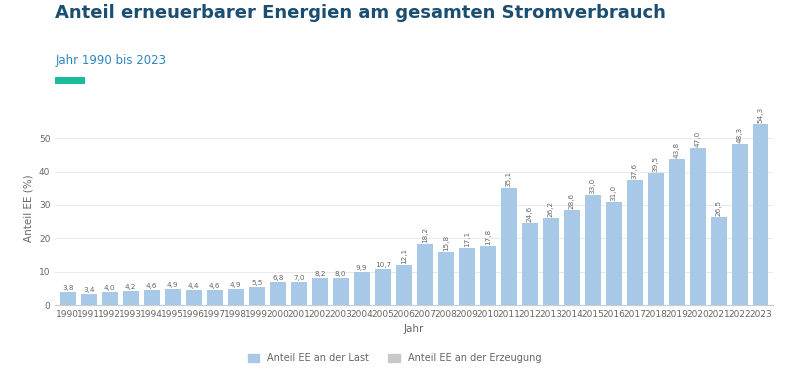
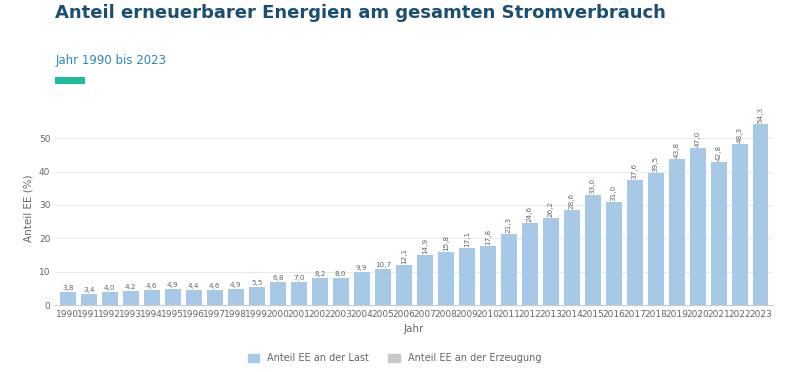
2007: 18,2 -> 14,9
2011: 35,1 -> 21,3
2021: 26,5 -> 42,8
